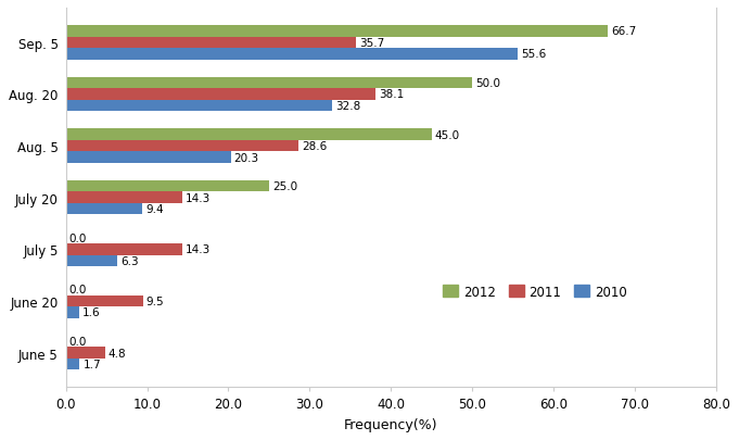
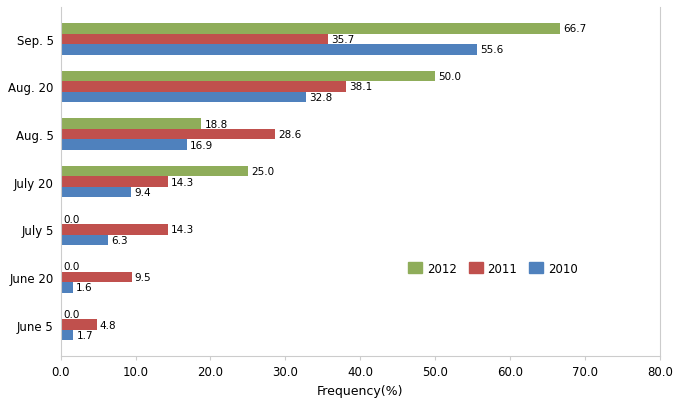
2012/Aug. 5: 45.0 -> 18.8
2010/Aug. 5: 20.3 -> 16.9
